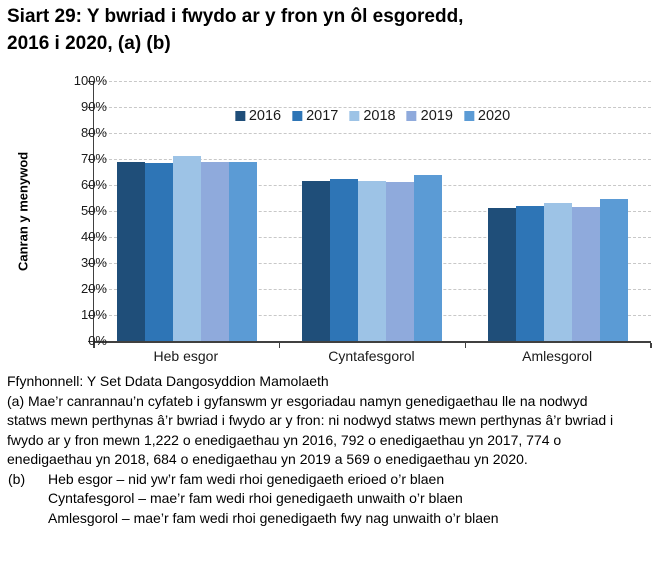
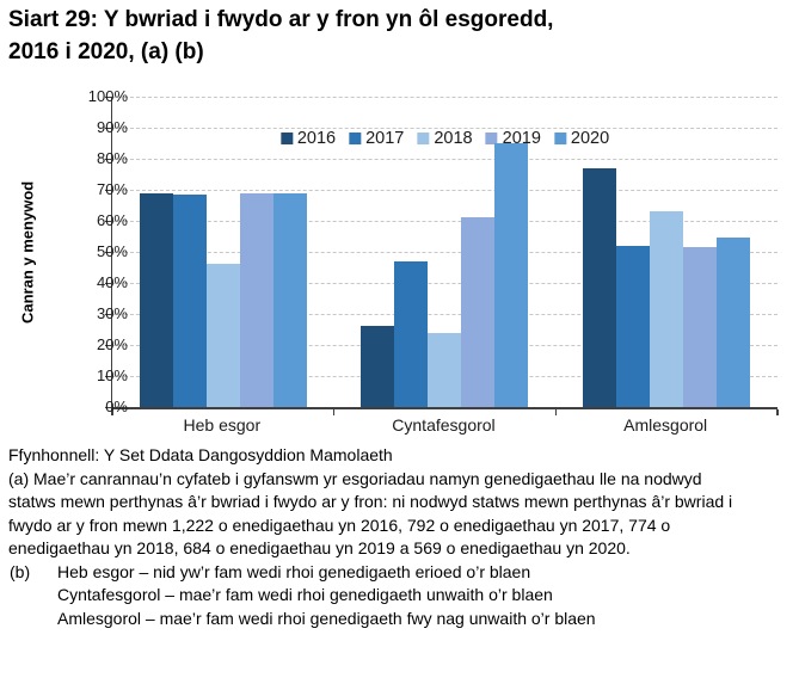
2018/Heb esgor: 71% -> 46%
2016/Cyntafesgorol: 62% -> 26%
2017/Cyntafesgorol: 62% -> 47%
2018/Cyntafesgorol: 62% -> 24%
2020/Cyntafesgorol: 64% -> 85%
2016/Amlesgorol: 51% -> 77%
2018/Amlesgorol: 53% -> 63%
